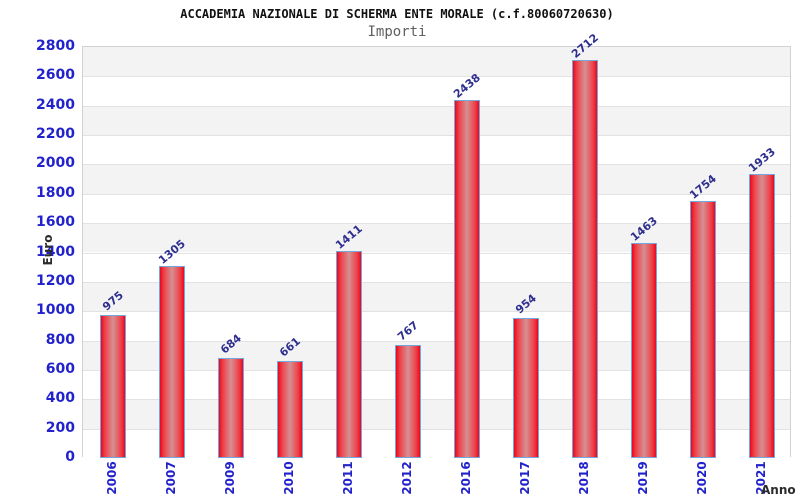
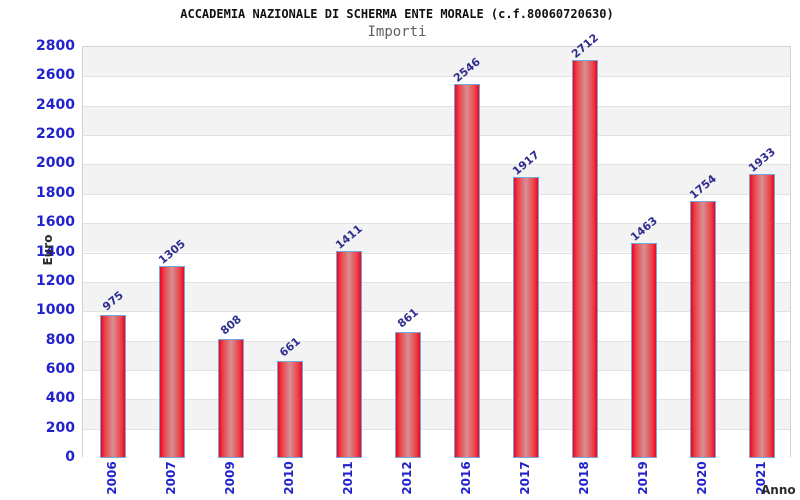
2009: 684 -> 808
2012: 767 -> 861
2016: 2438 -> 2546
2017: 954 -> 1917
